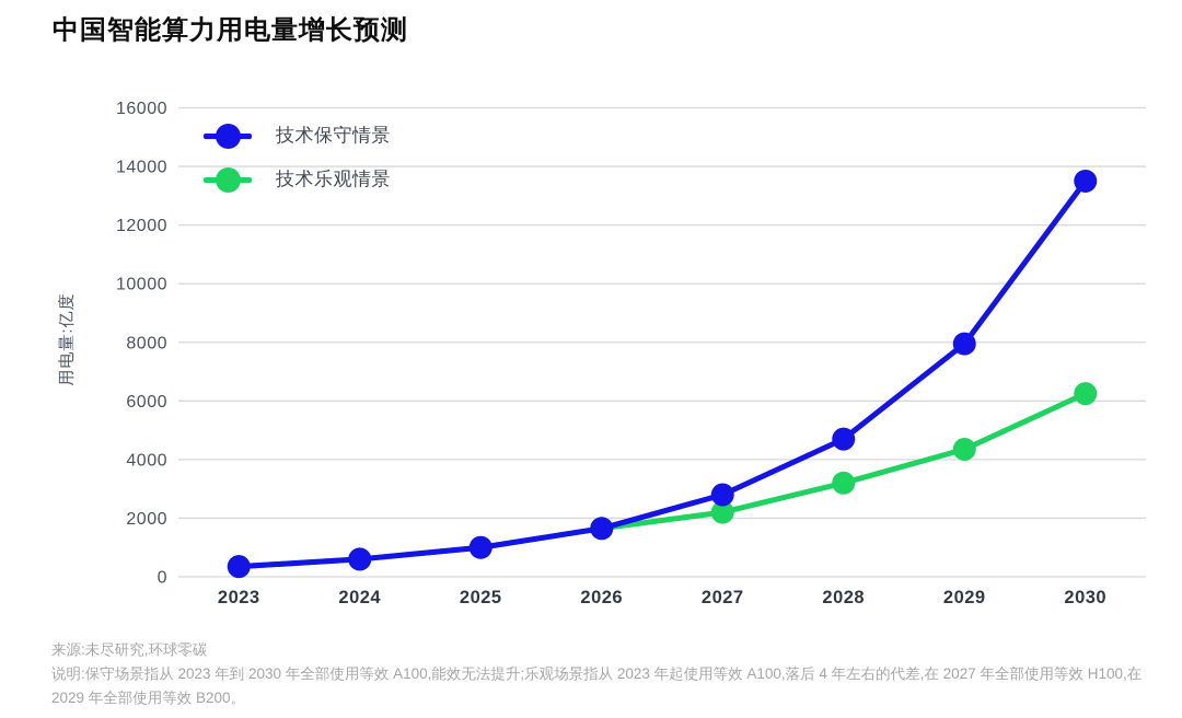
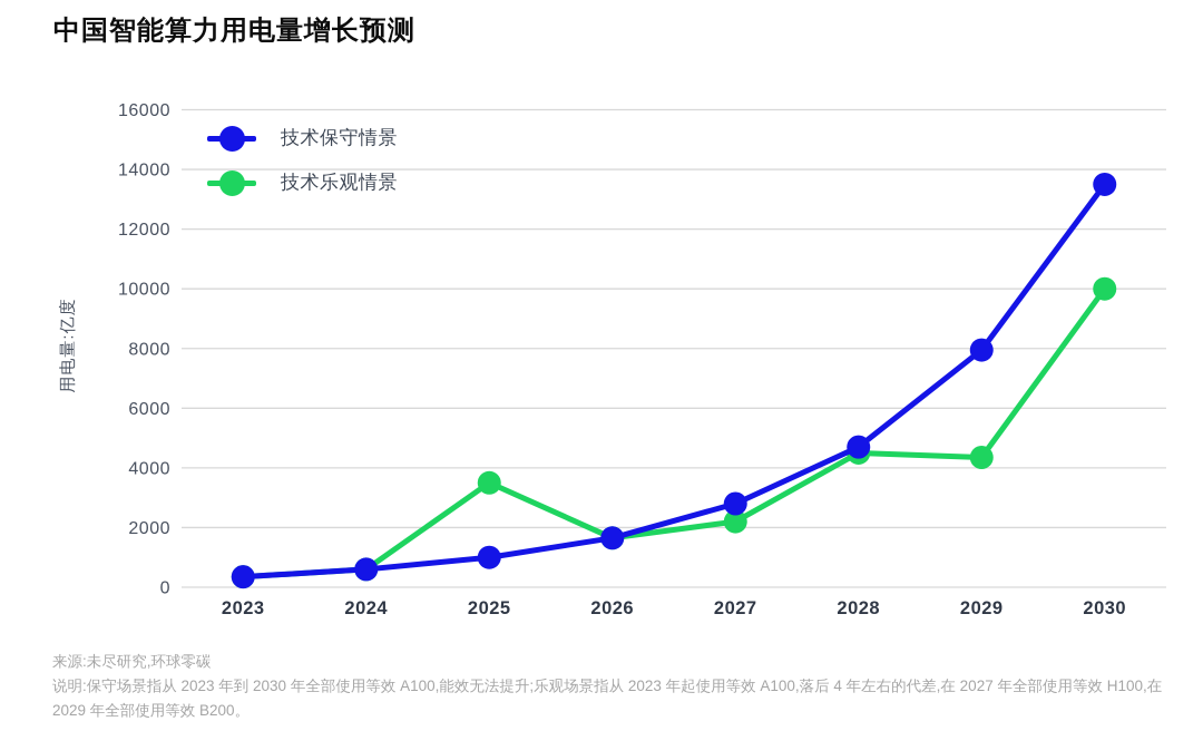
技术乐观情景/2025: 1000 -> 3500
技术乐观情景/2028: 3200 -> 4500
技术乐观情景/2030: 6200 -> 10000
